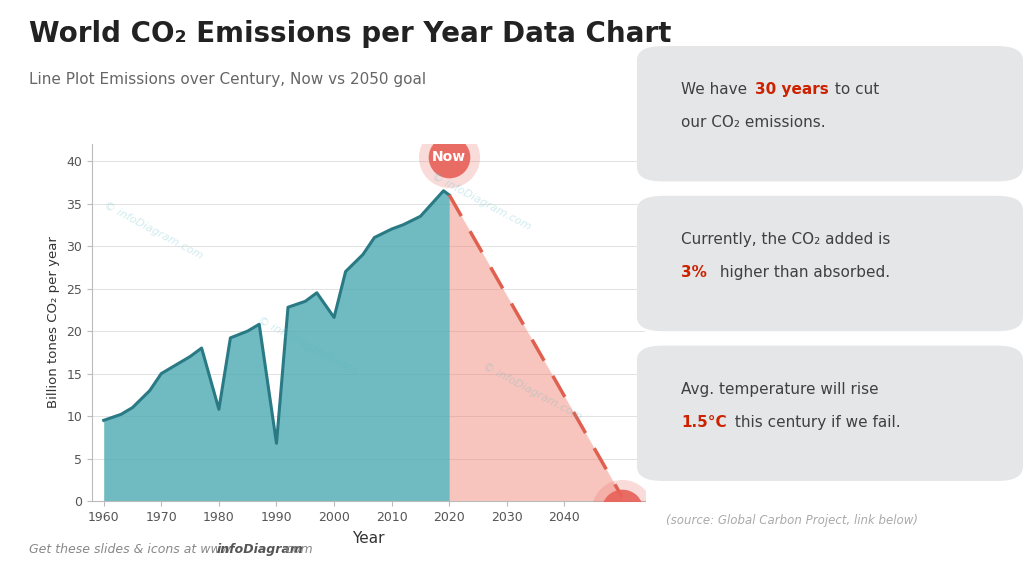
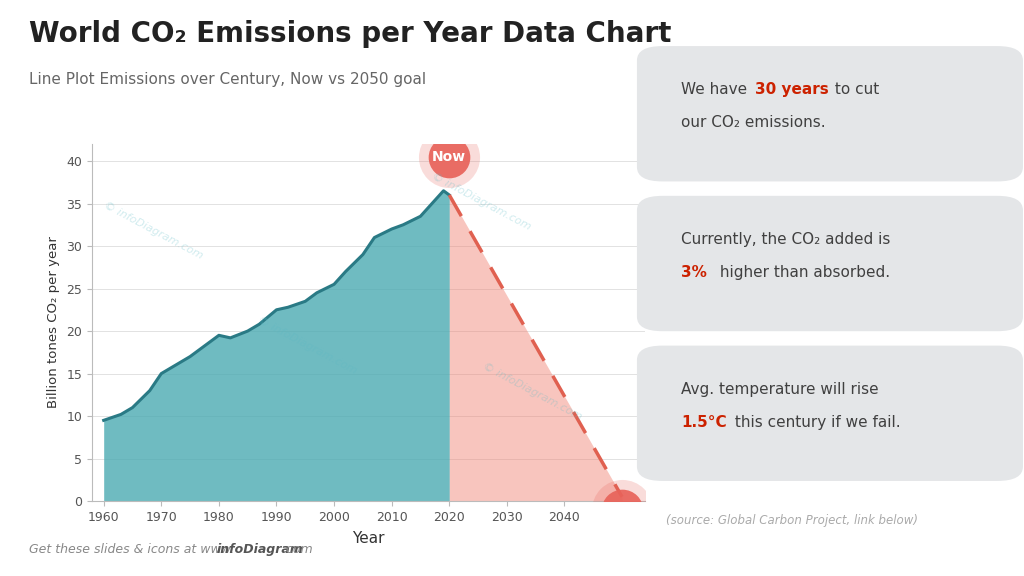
1980: 10.8 -> 19.5
1990: 6.8 -> 22.5
2000: 21.6 -> 25.5
